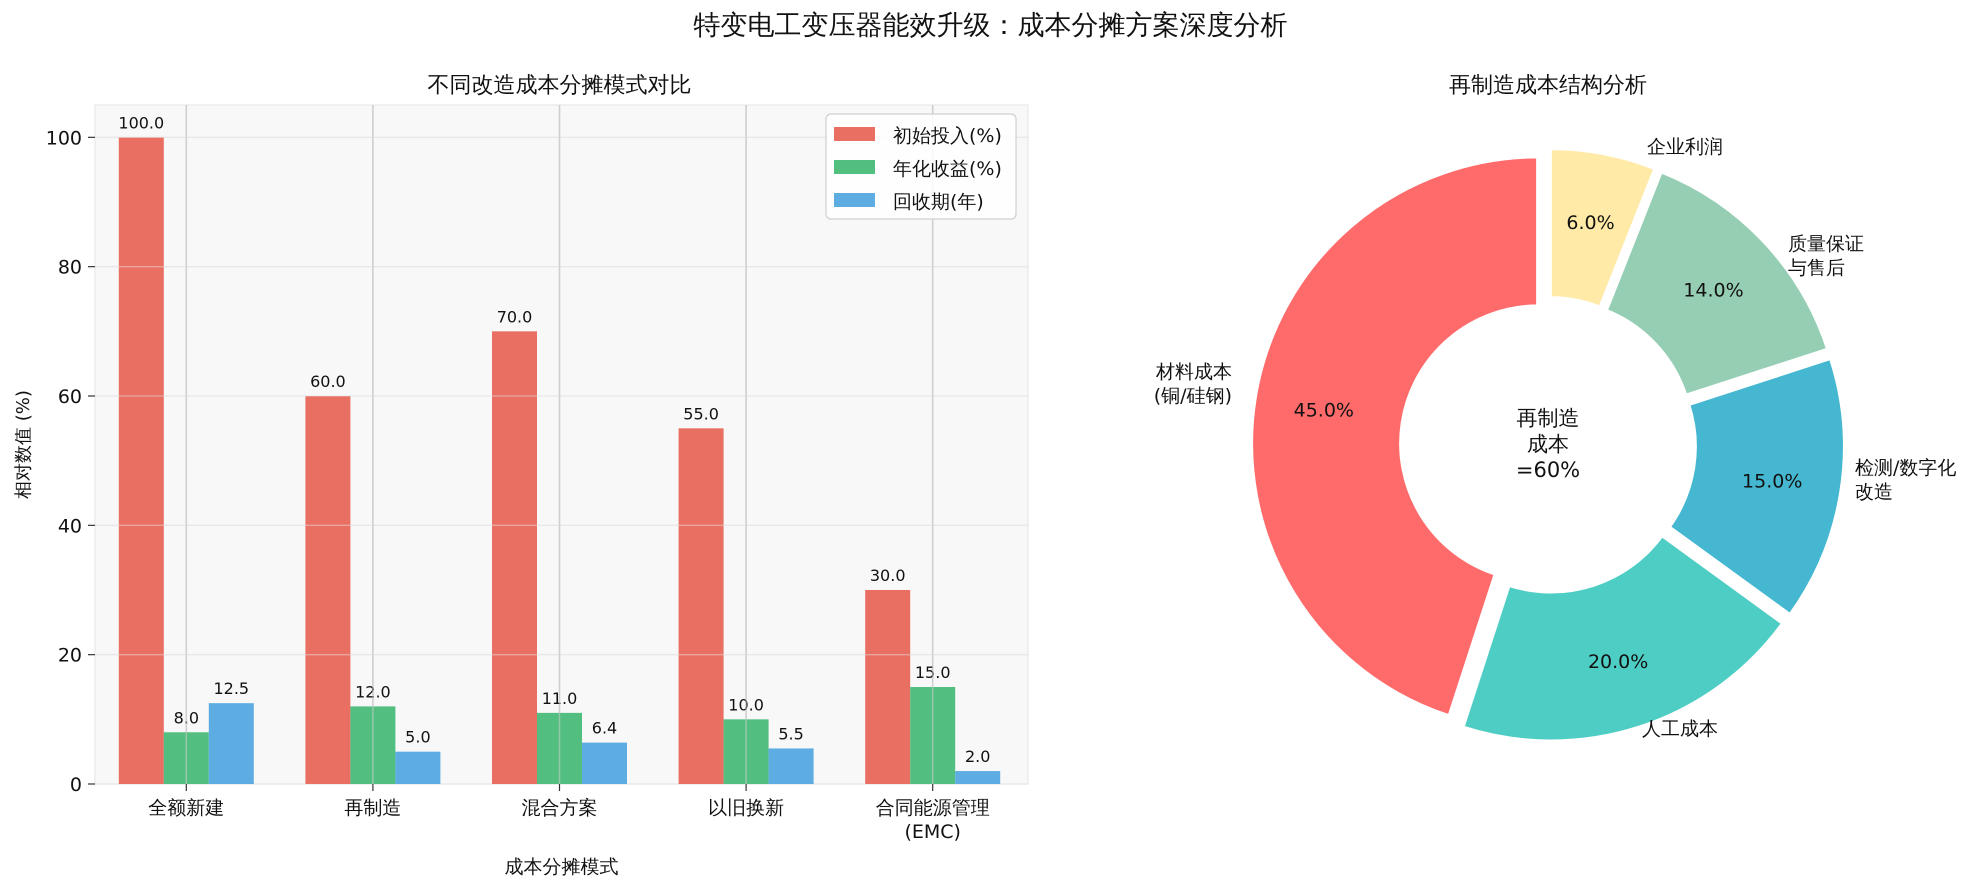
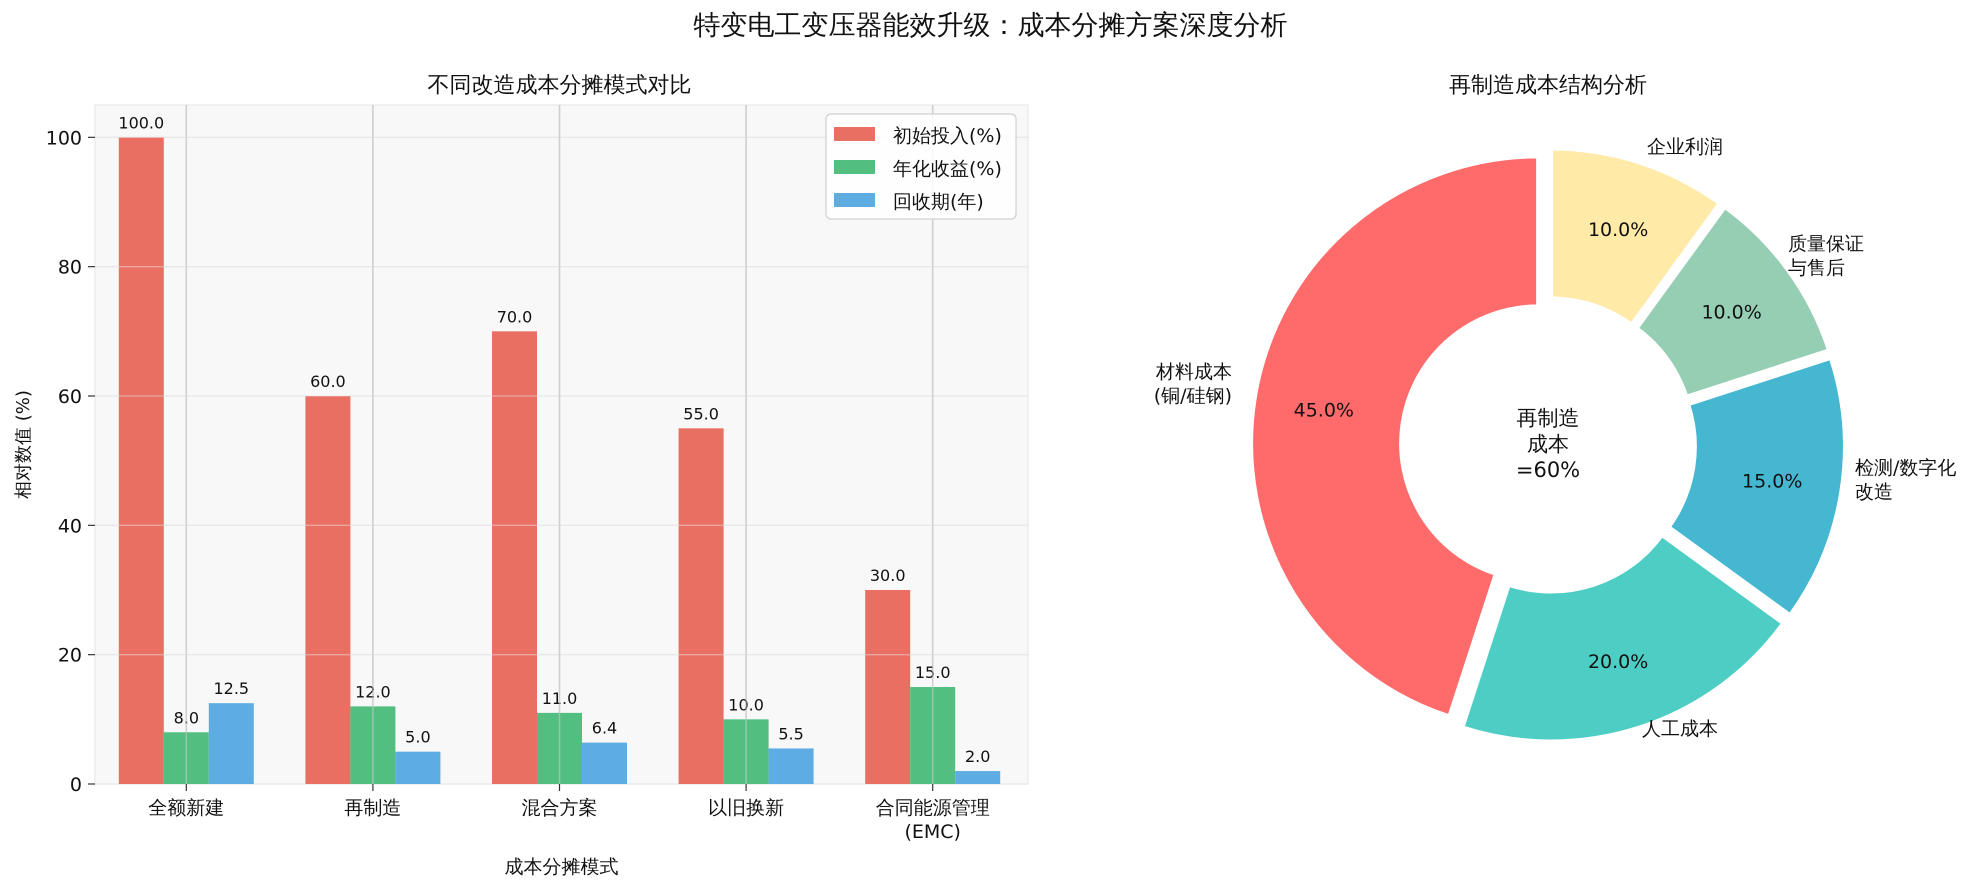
再制造成本结构分析/质量保证 与售后: 14.0% -> 10.0%
再制造成本结构分析/企业利润: 6.0% -> 10.0%
